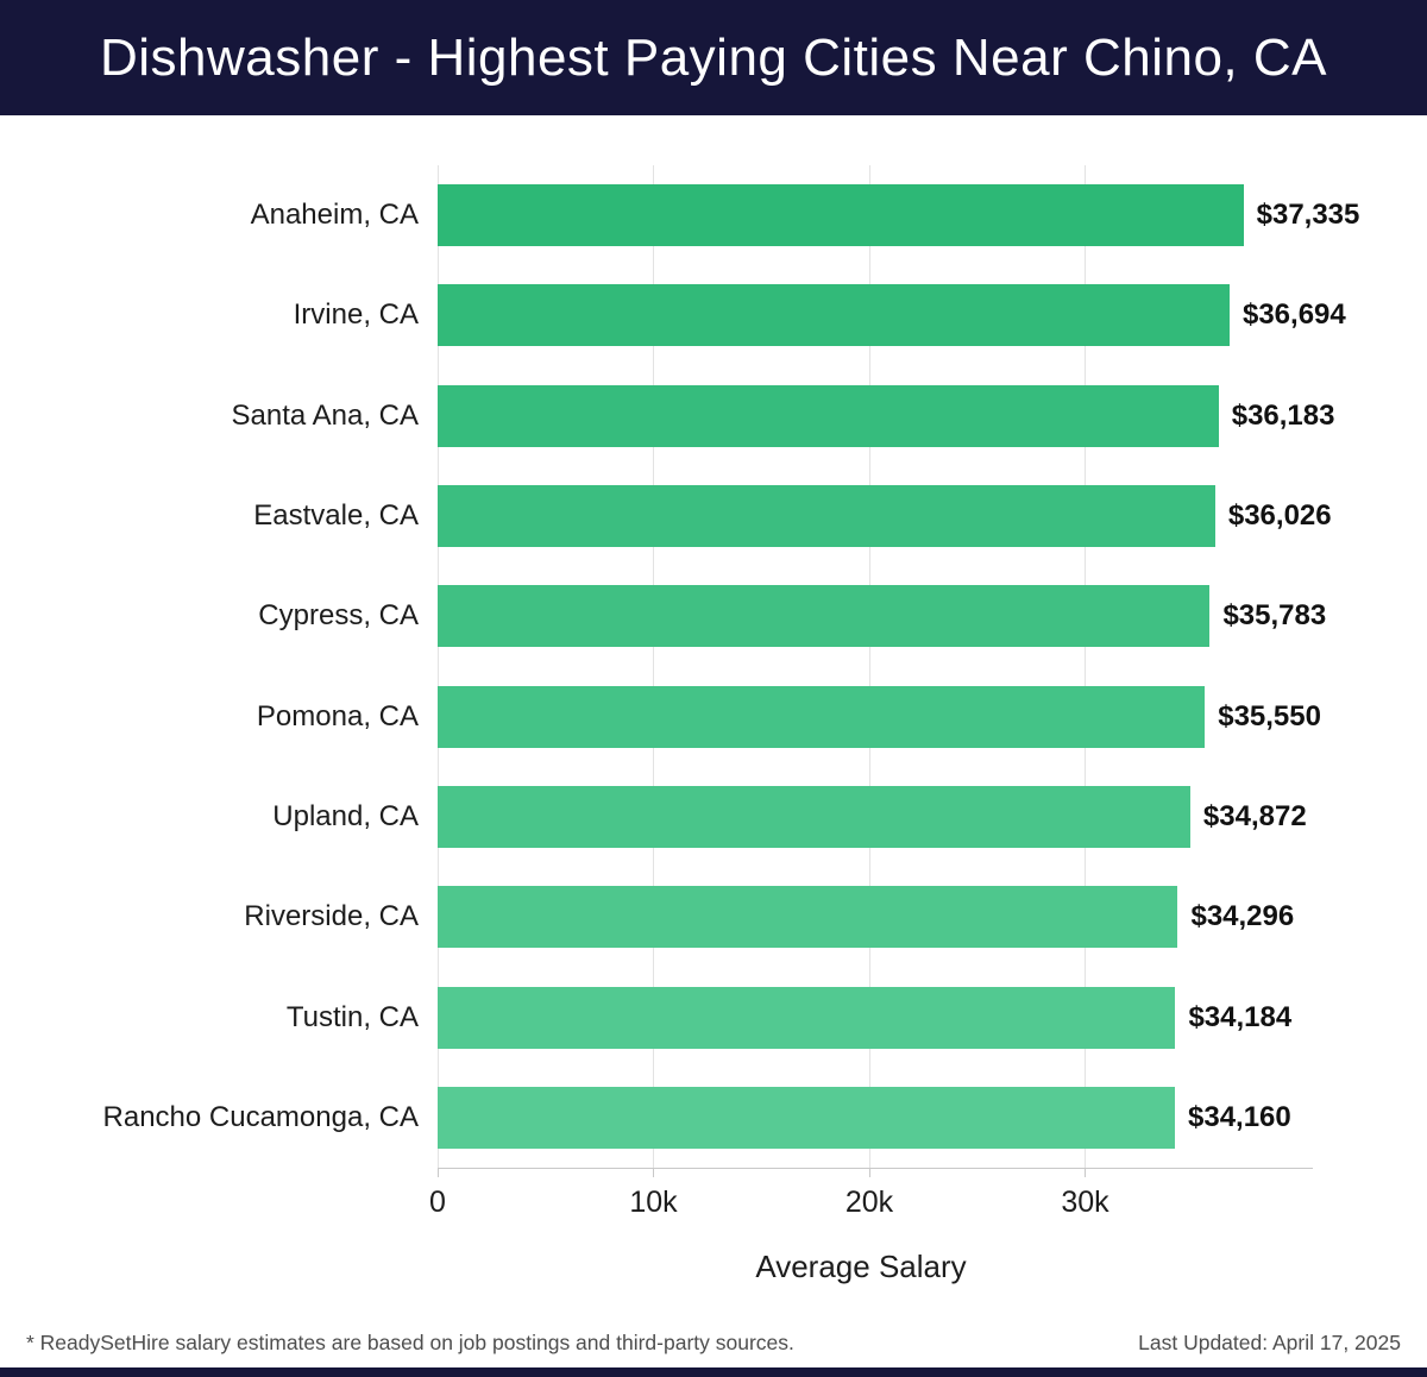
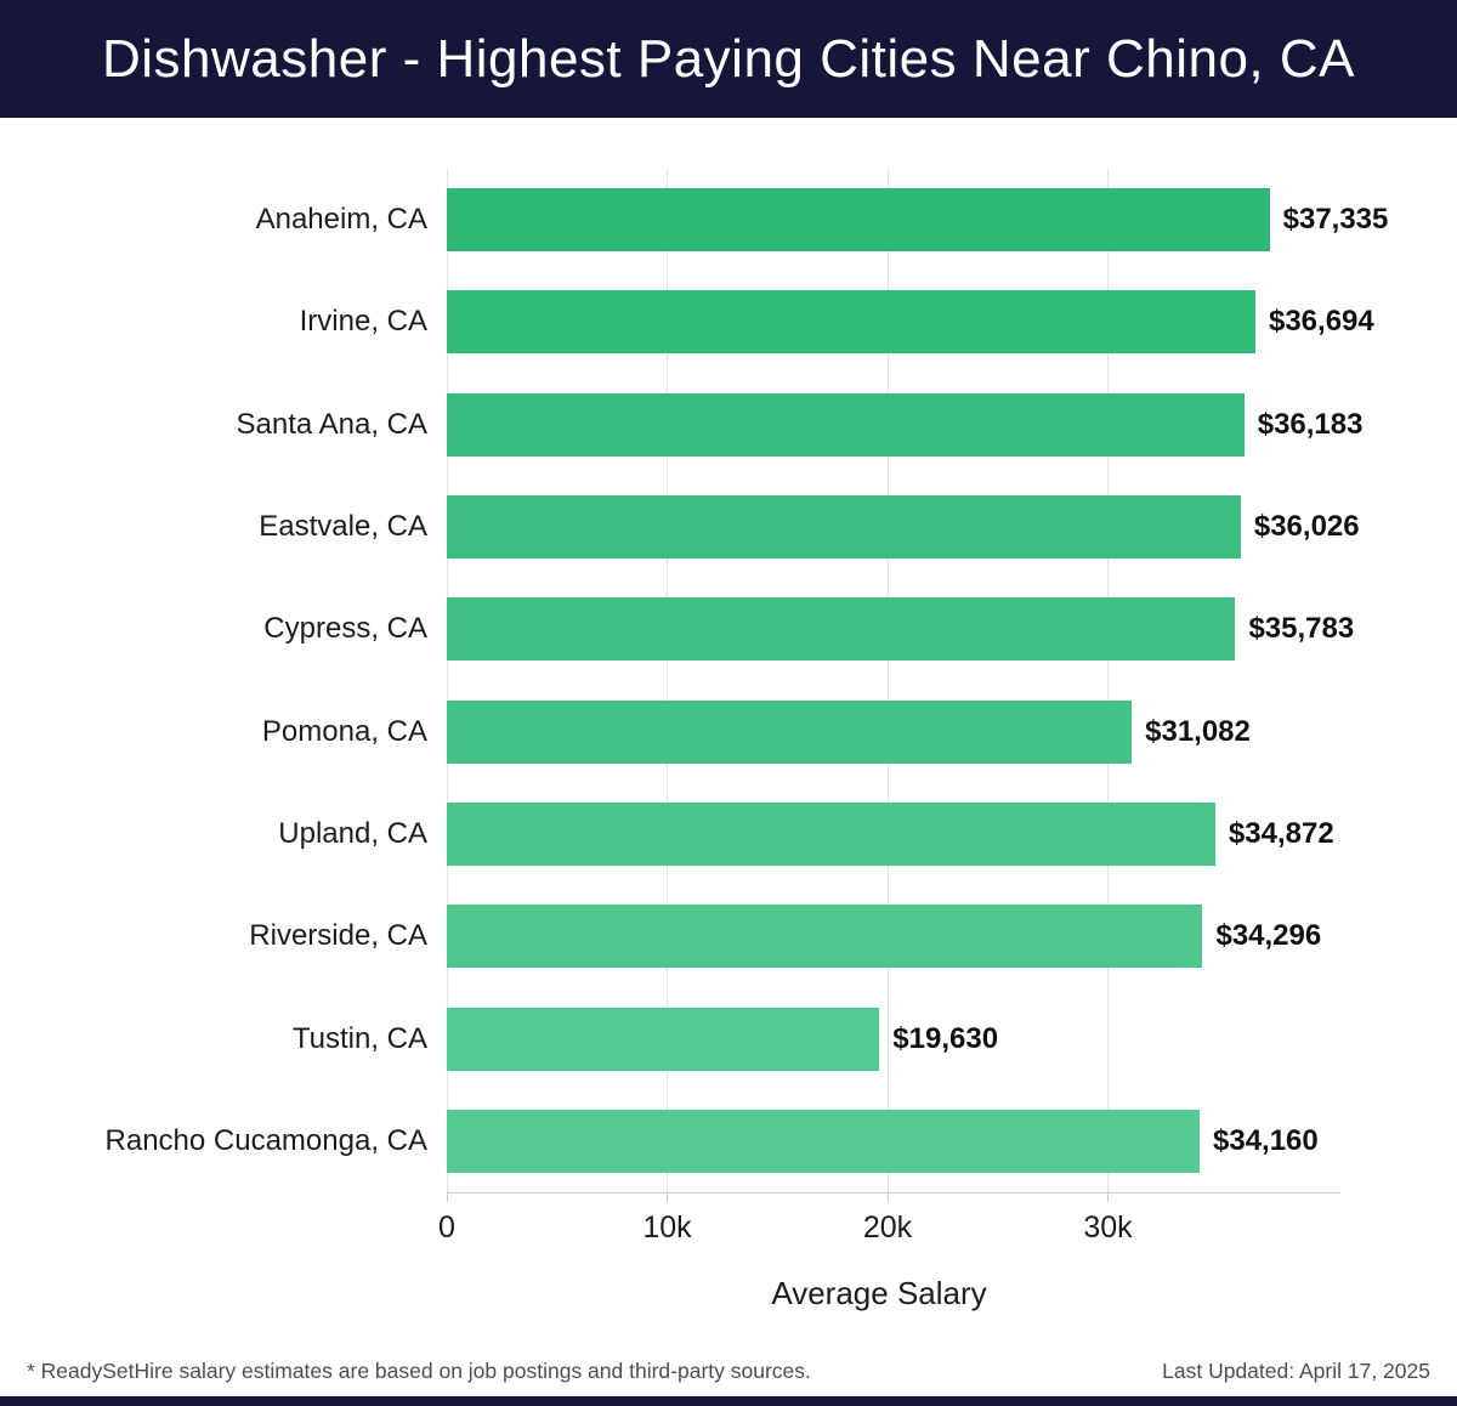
Pomona, CA: $35,550 -> $31,082
Tustin, CA: $34,184 -> $19,630
